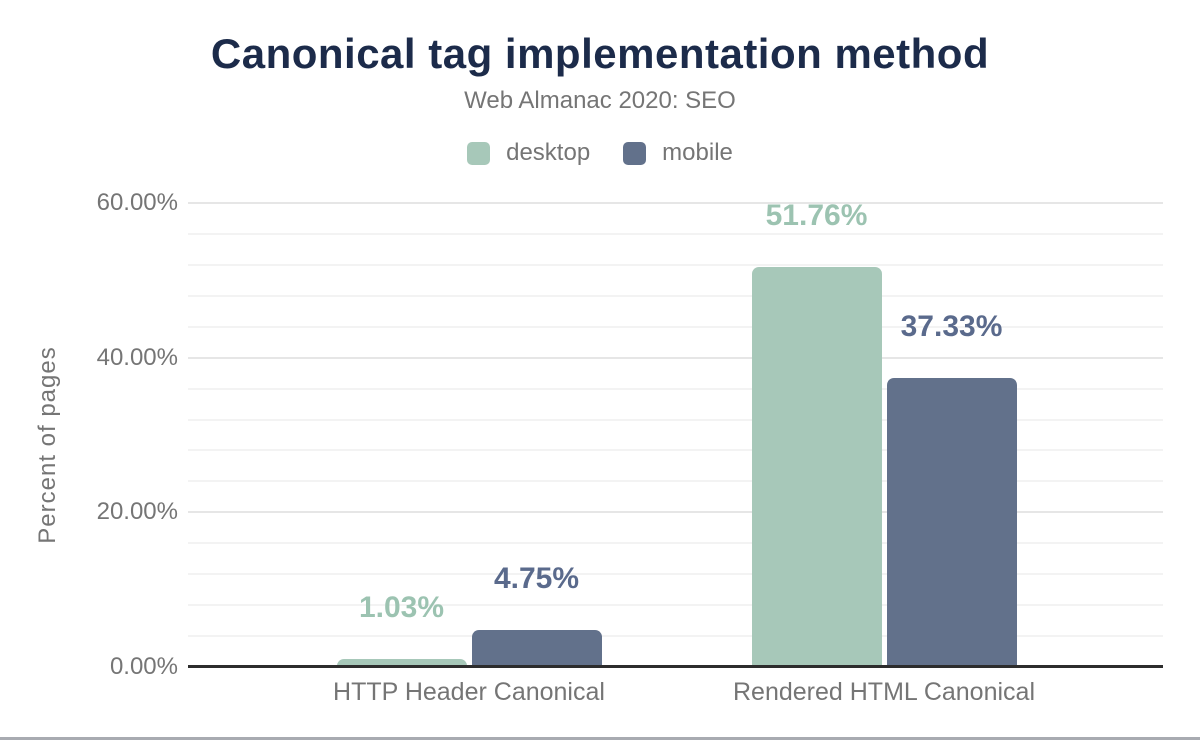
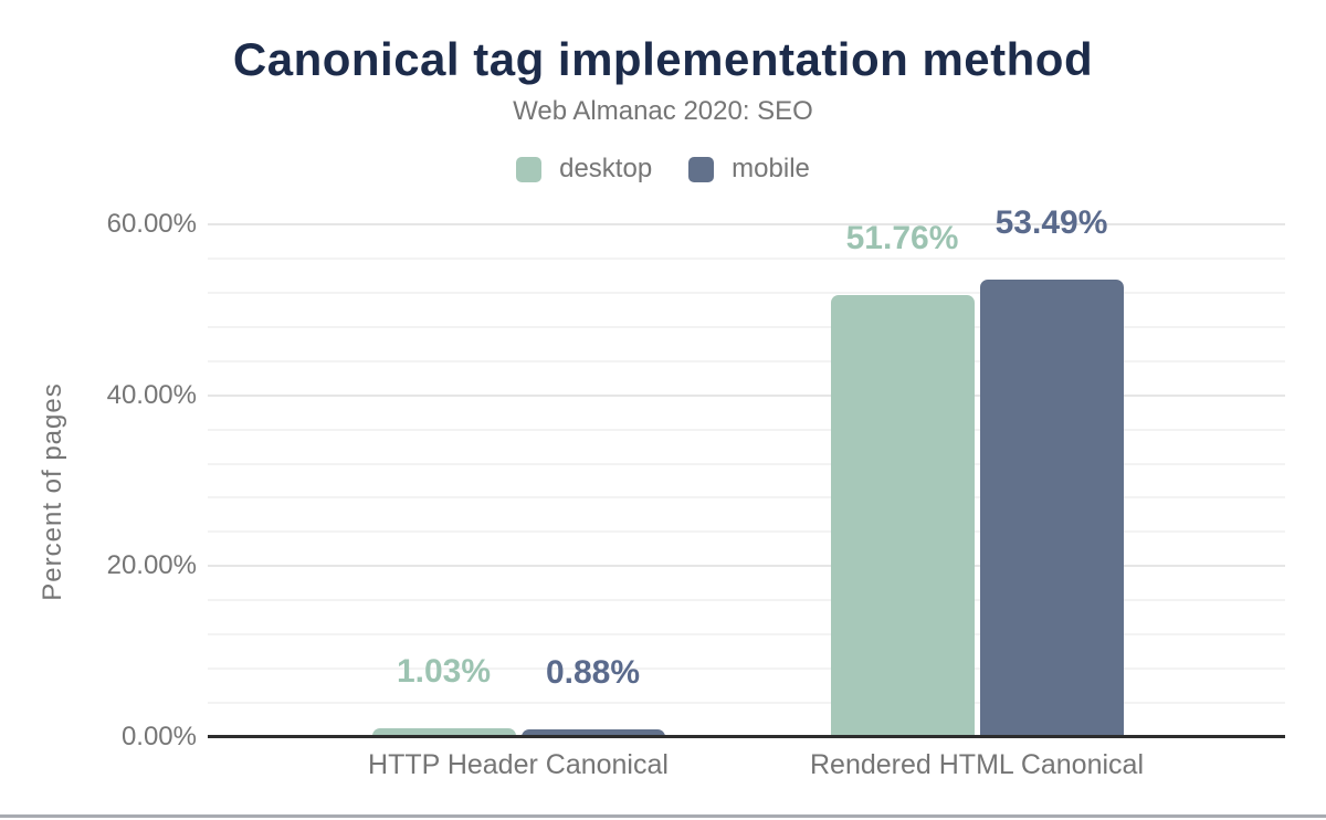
mobile/HTTP Header Canonical: 4.75% -> 0.88%
mobile/Rendered HTML Canonical: 37.33% -> 53.49%
